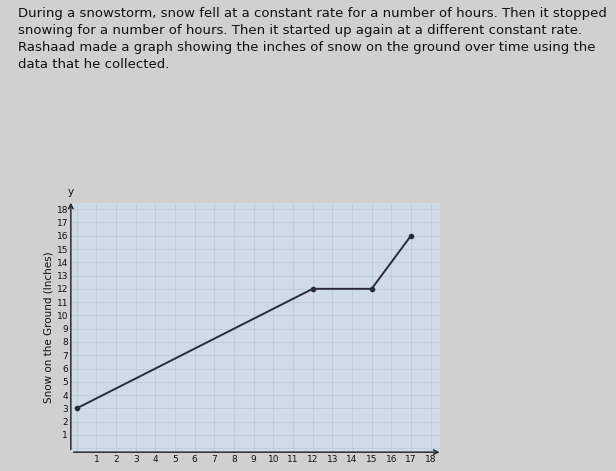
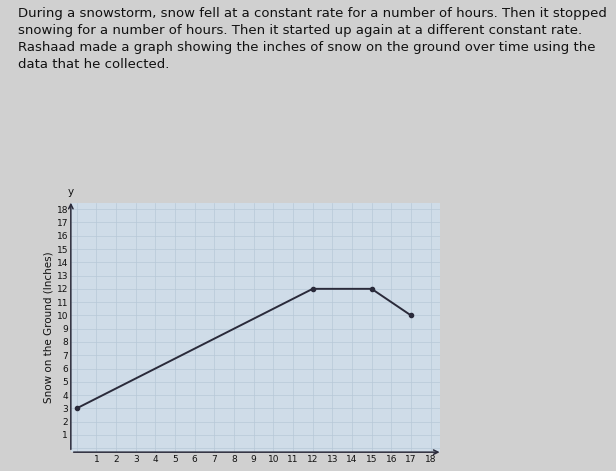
17: 16 -> 10
